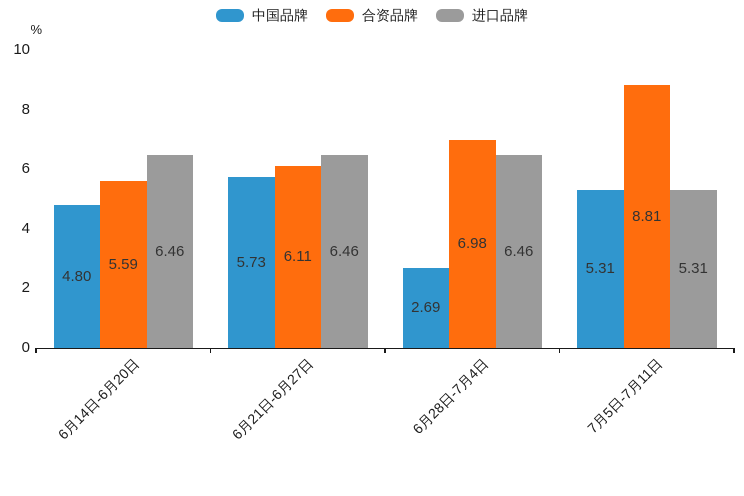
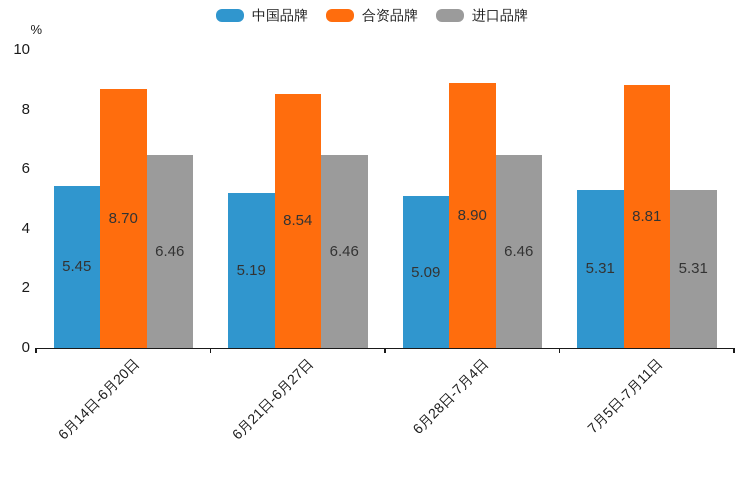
中国品牌/6月14日-6月20日: 4.80 -> 5.45
合资品牌/6月14日-6月20日: 5.59 -> 8.70
中国品牌/6月21日-6月27日: 5.73 -> 5.19
合资品牌/6月21日-6月27日: 6.11 -> 8.54
中国品牌/6月28日-7月4日: 2.69 -> 5.09
合资品牌/6月28日-7月4日: 6.98 -> 8.90
